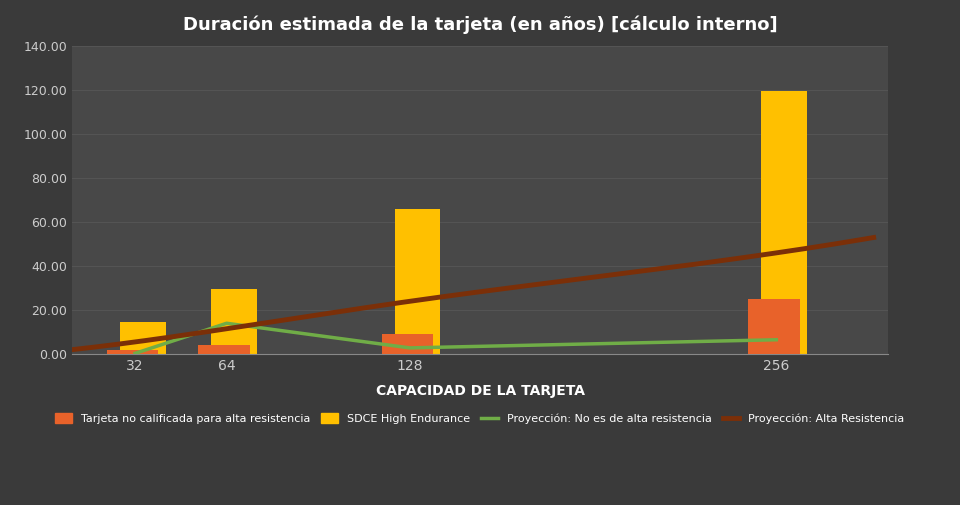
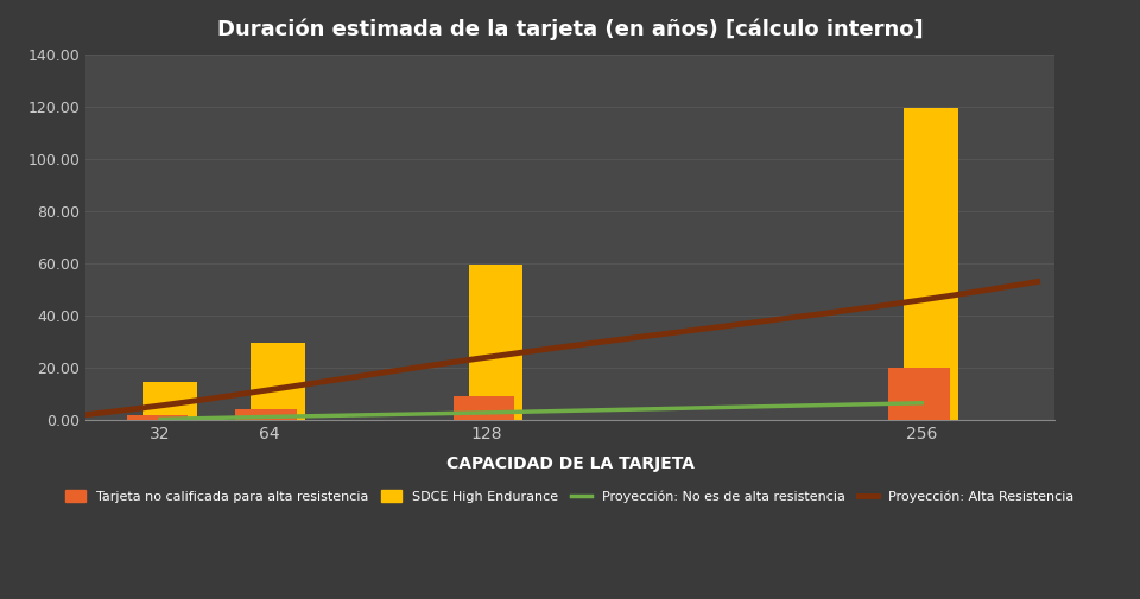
Proyección: No es de alta resistencia/64: 14.0 -> 1.2
SDCE High Endurance/128: 66.0 -> 59.5
Tarjeta no calificada para alta resistencia/256: 25 -> 20
